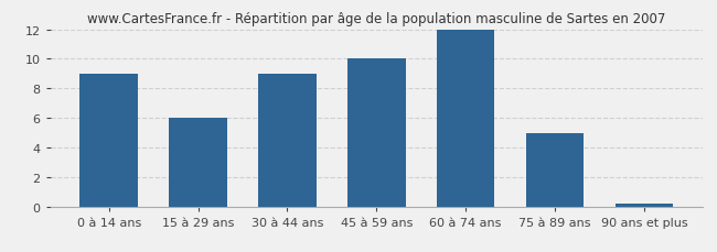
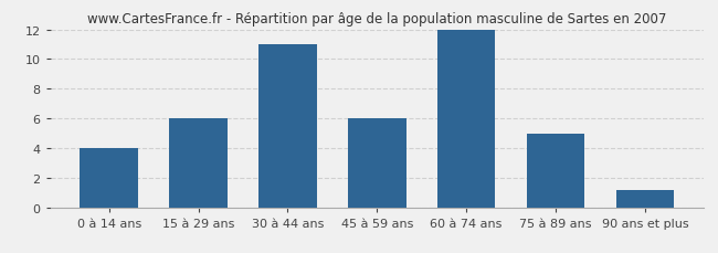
0 à 14 ans: 9.0 -> 4.0
30 à 44 ans: 9.0 -> 11.0
45 à 59 ans: 10.0 -> 6.0
90 ans et plus: 0.2 -> 1.2
